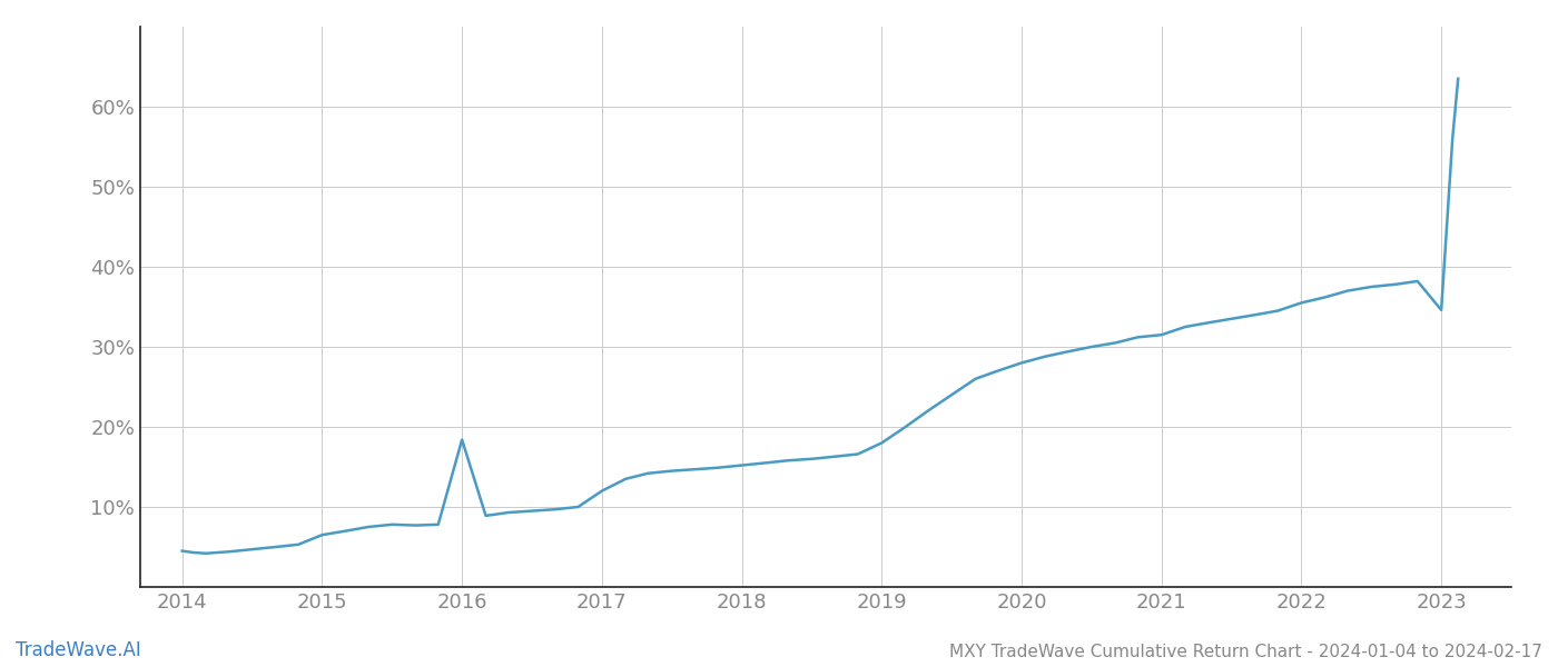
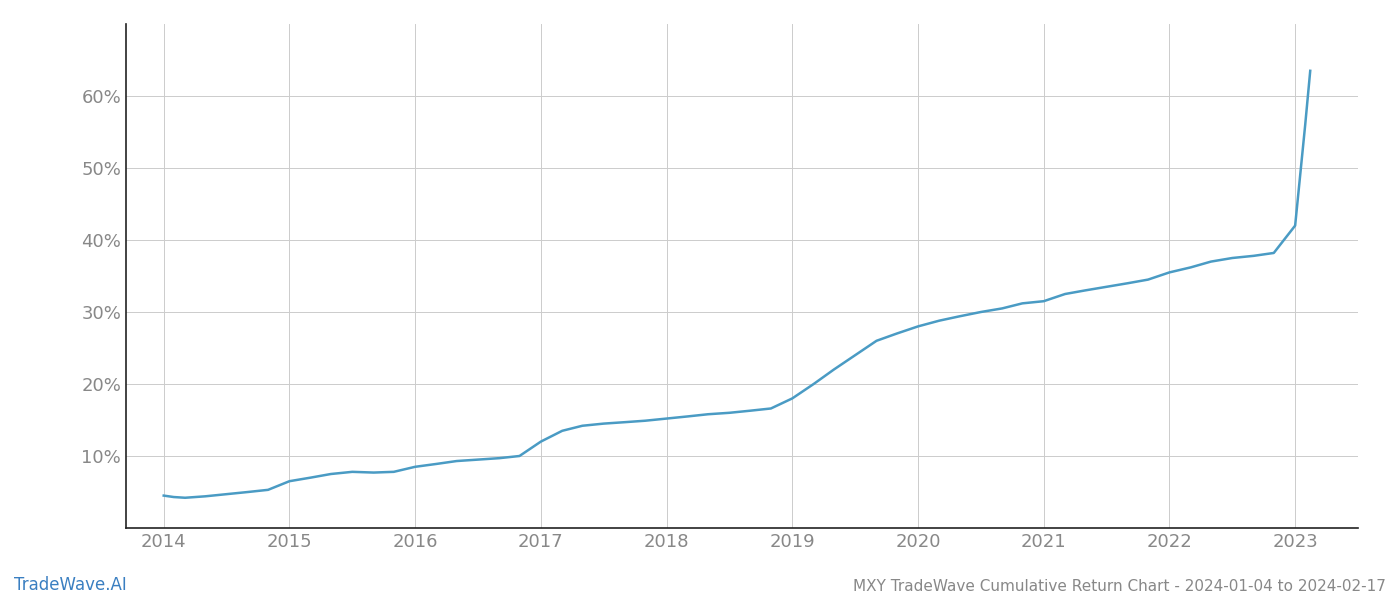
2016: 18.4% -> 8.5%
2023: 34.6% -> 42.0%
